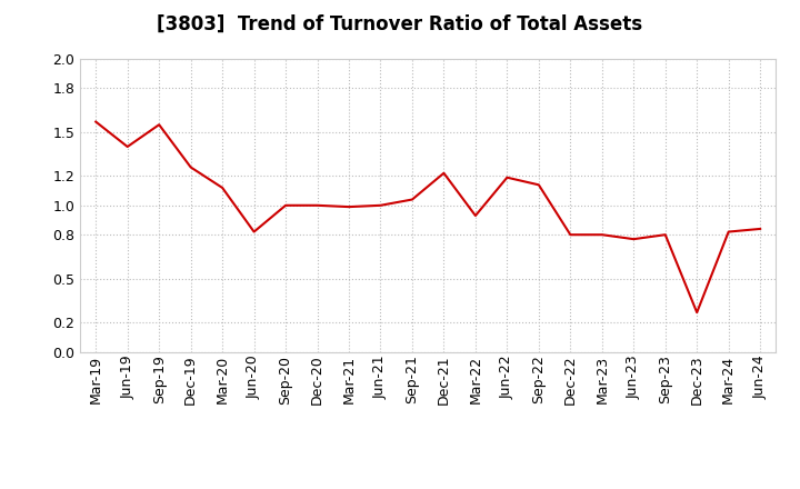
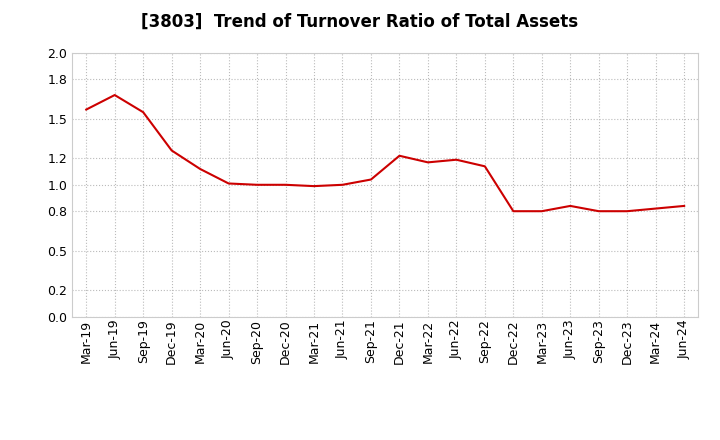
Jun-19: 1.40 -> 1.68
Jun-20: 0.82 -> 1.01
Mar-22: 0.93 -> 1.17
Jun-23: 0.77 -> 0.84
Dec-23: 0.27 -> 0.80
